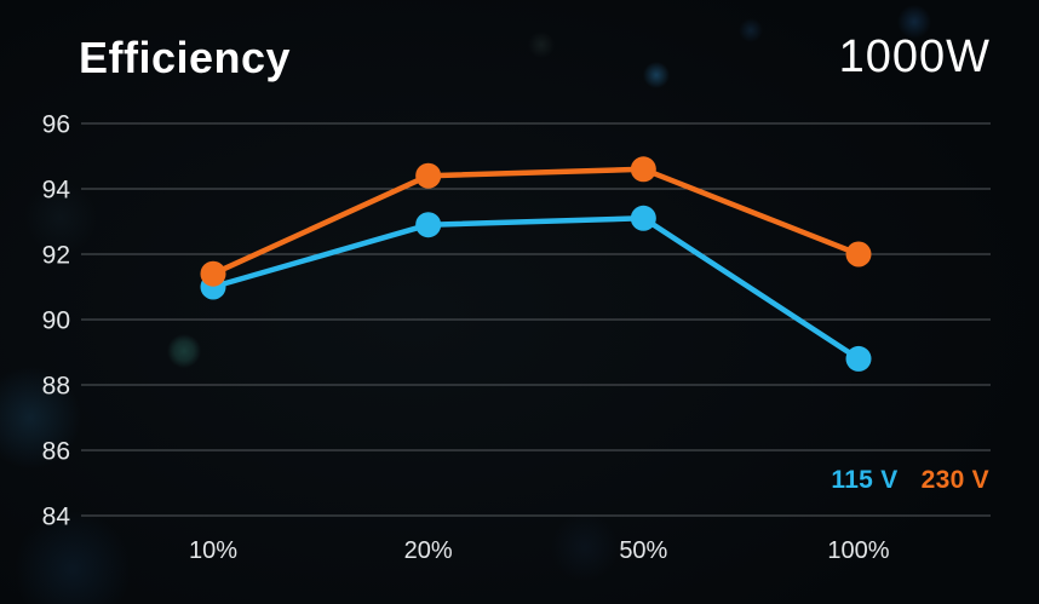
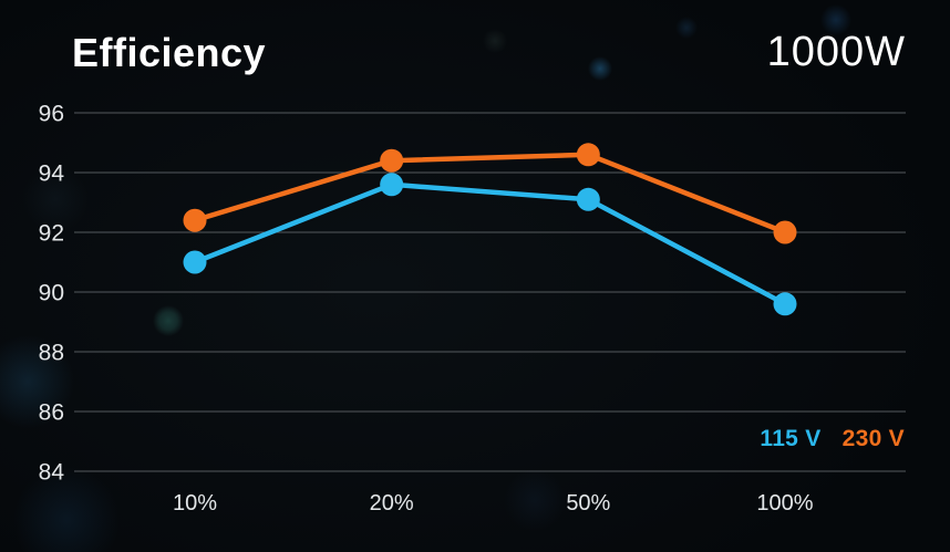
230 V/10%: 91.4 -> 92.4
115 V/20%: 92.9 -> 93.6
115 V/100%: 88.8 -> 89.6
